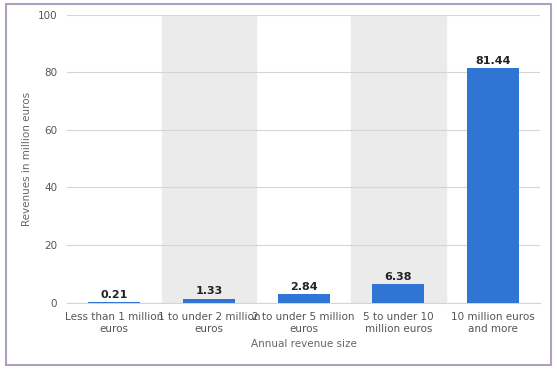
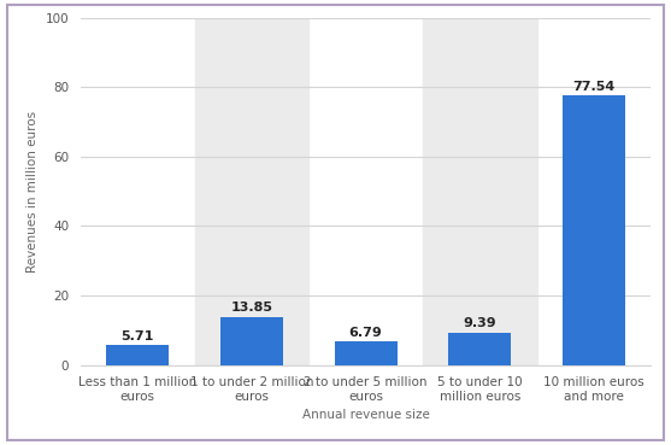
Less than 1 million euros: 0.21 -> 5.71
1 to under 2 million euros: 1.33 -> 13.85
2 to under 5 million euros: 2.84 -> 6.79
5 to under 10 million euros: 6.38 -> 9.39
10 million euros and more: 81.44 -> 77.54
